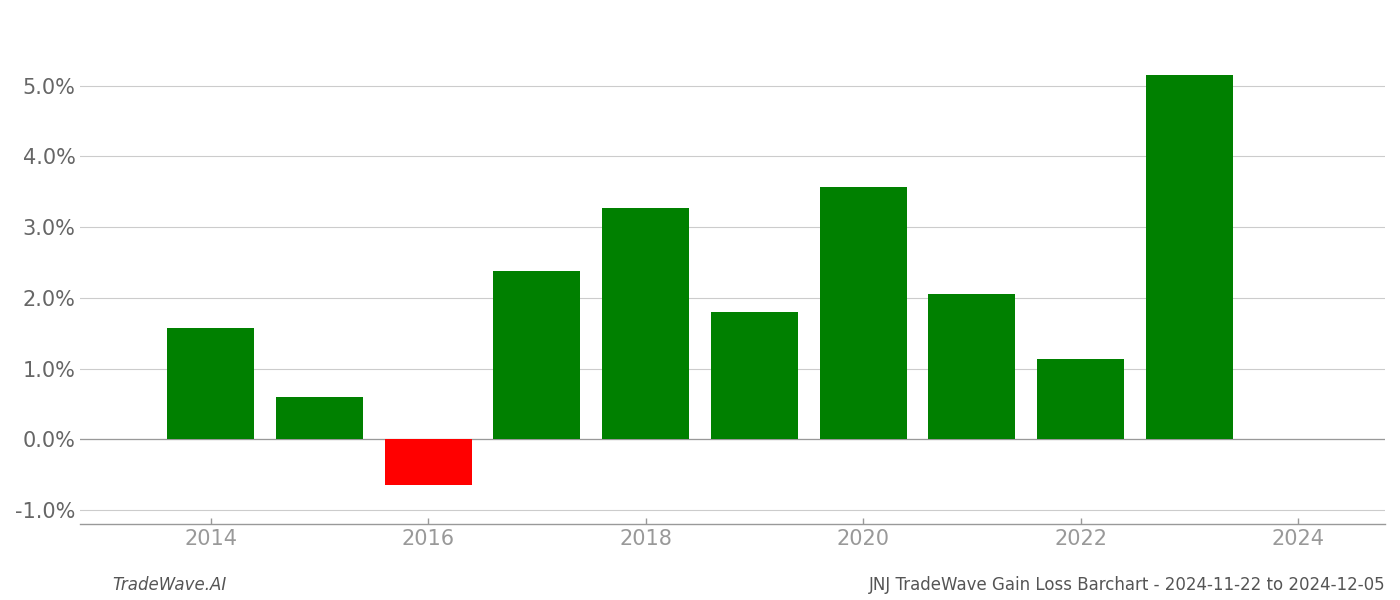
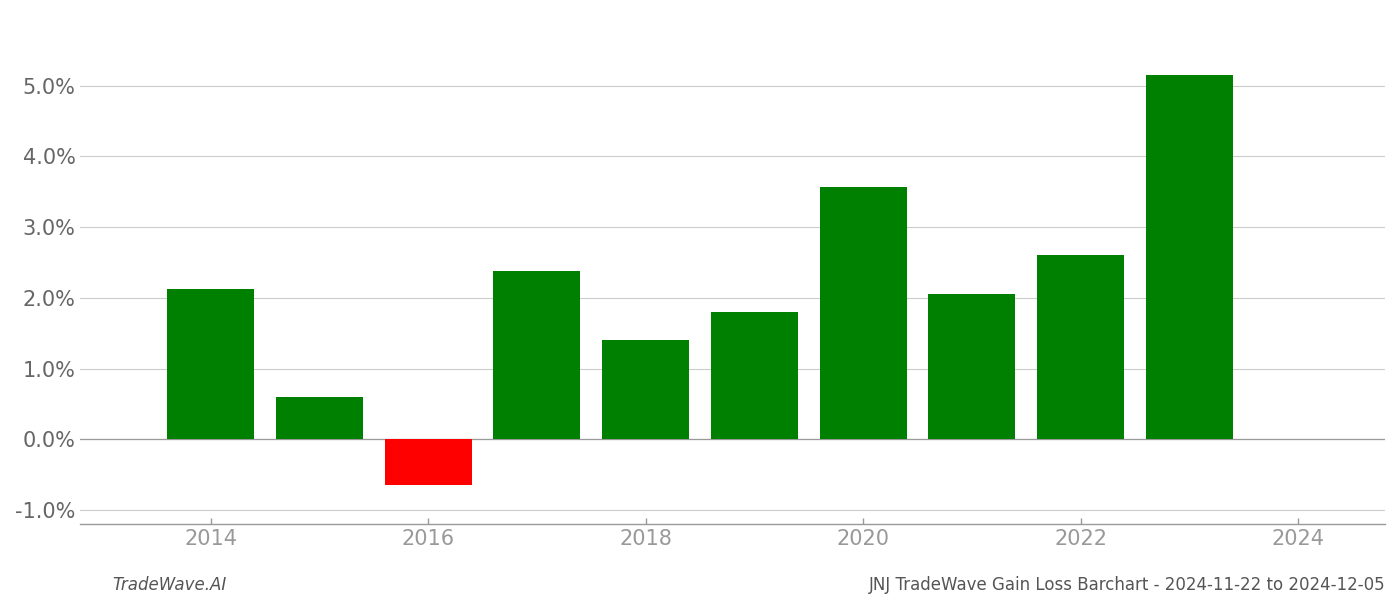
2014: 1.58% -> 2.12%
2018: 3.27% -> 1.40%
2022: 1.13% -> 2.60%
